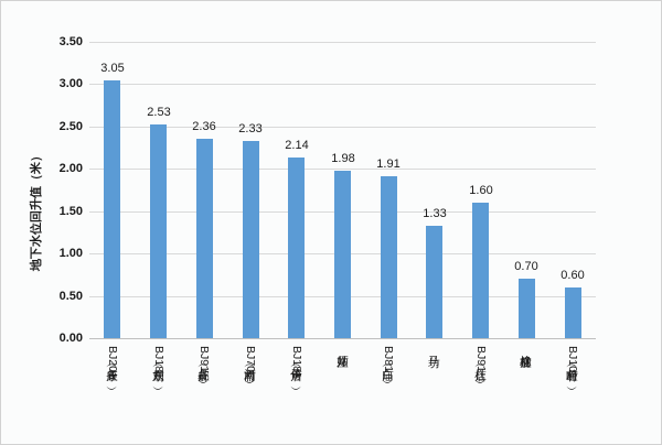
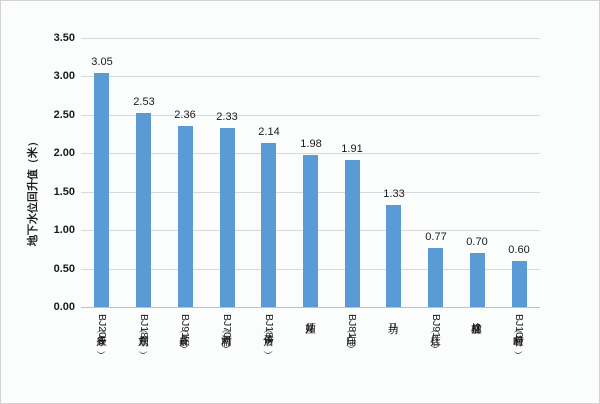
BJ杜店（91）: 1.60 -> 0.77
